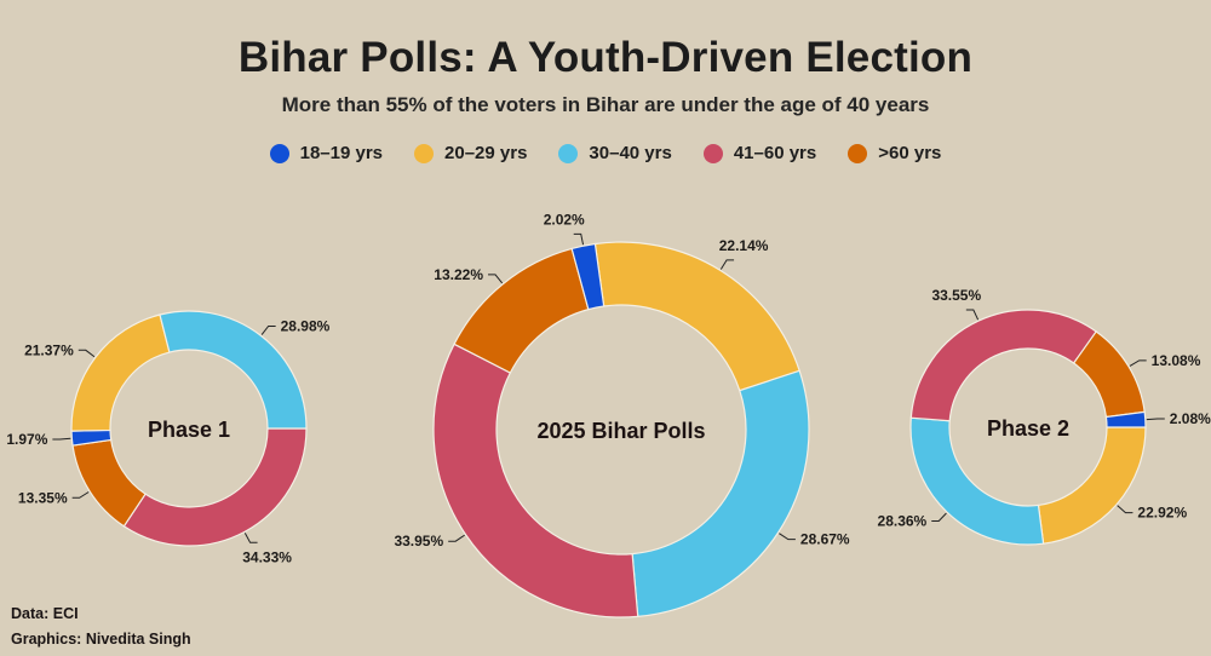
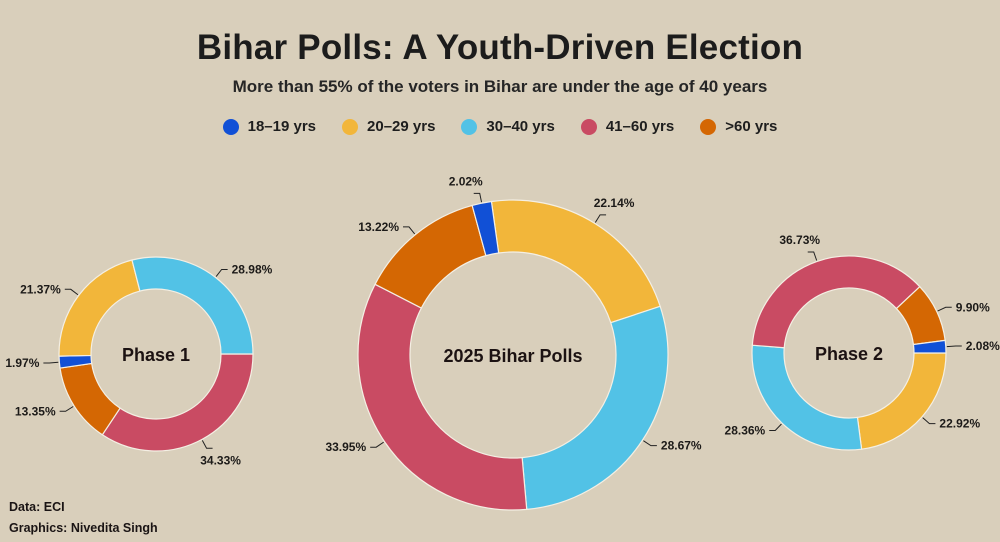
Phase 2/41–60 yrs: 33.55% -> 36.73%
Phase 2/>60 yrs: 13.08% -> 9.90%
